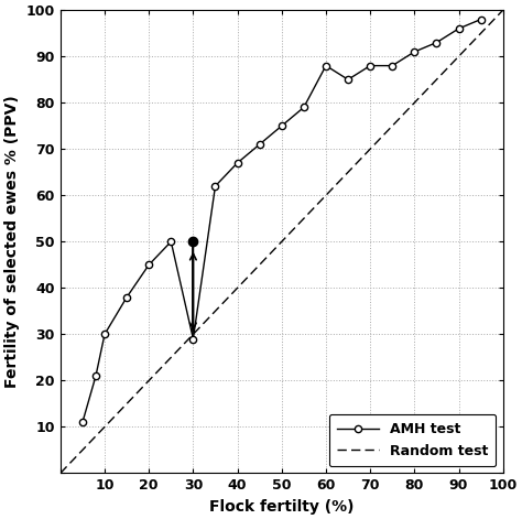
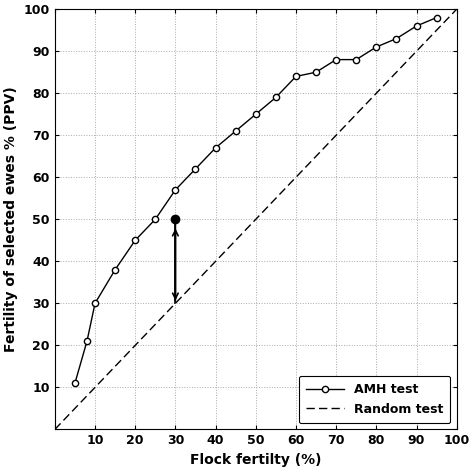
30: 29 -> 57
60: 88 -> 84
